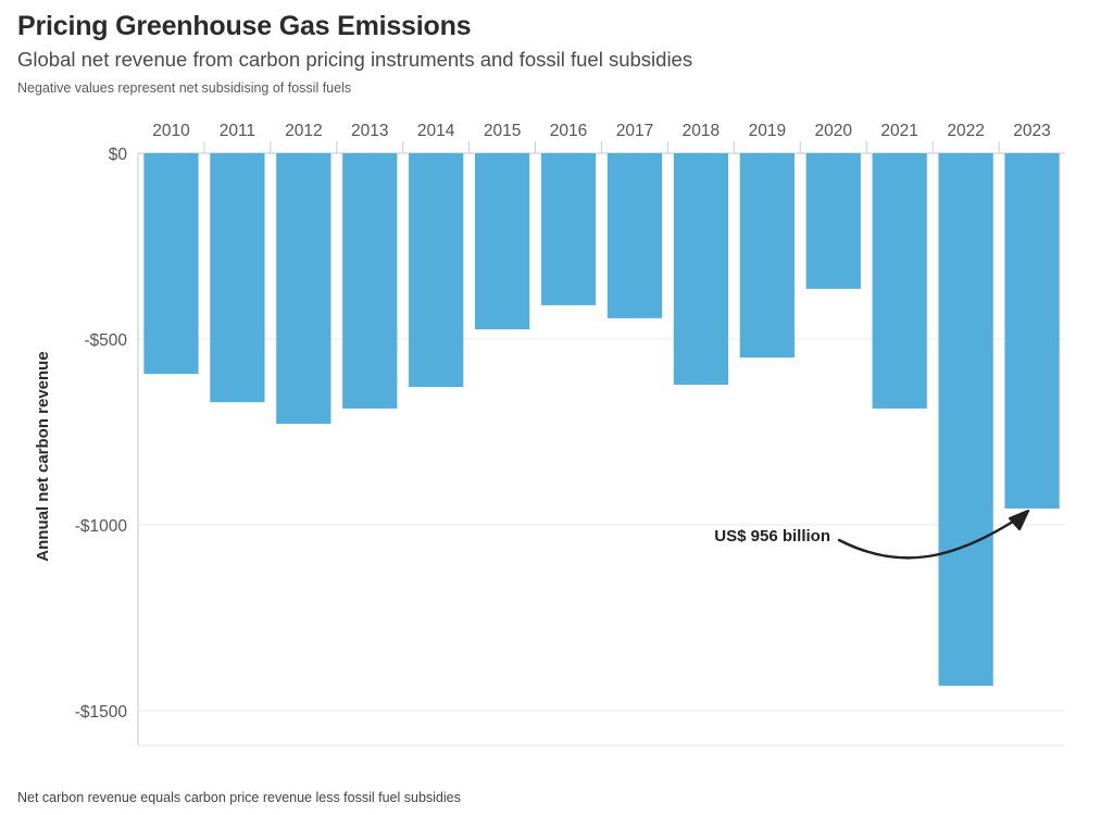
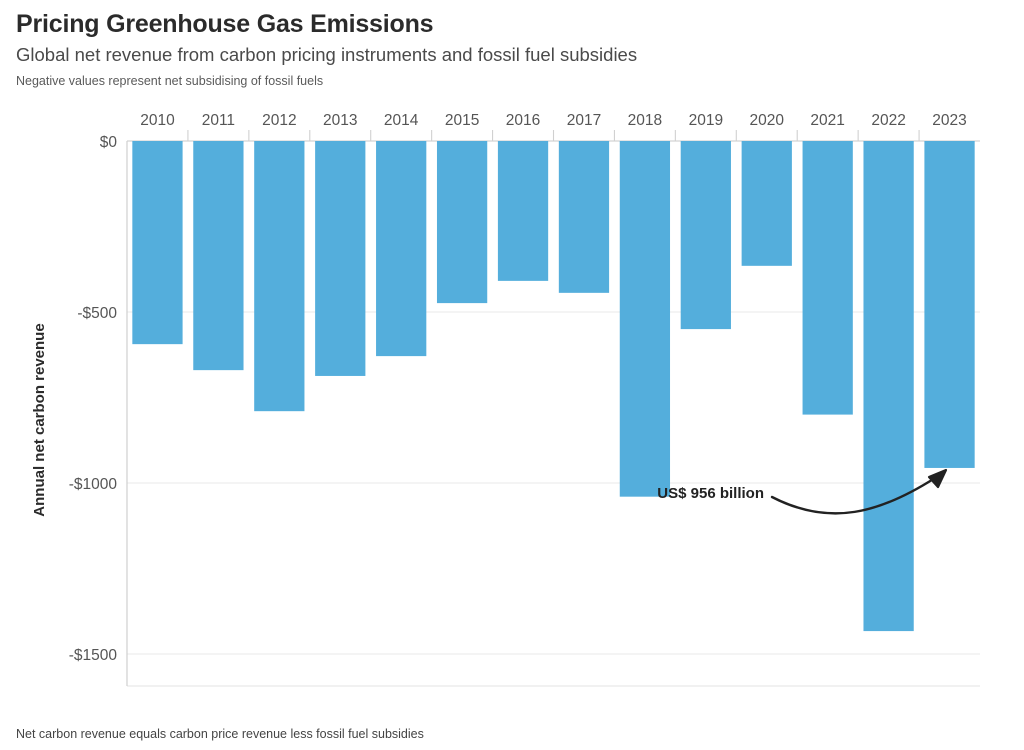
2012: -$730 -> -$790
2018: -$620 -> -$1040
2021: -$690 -> -$800
